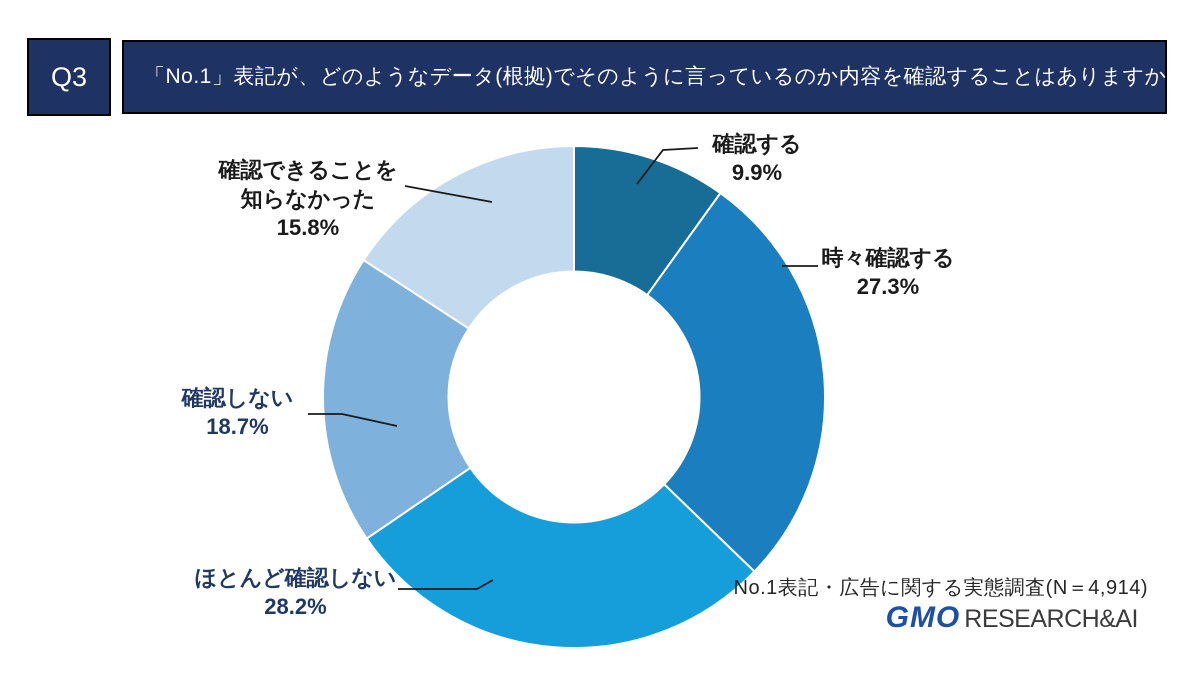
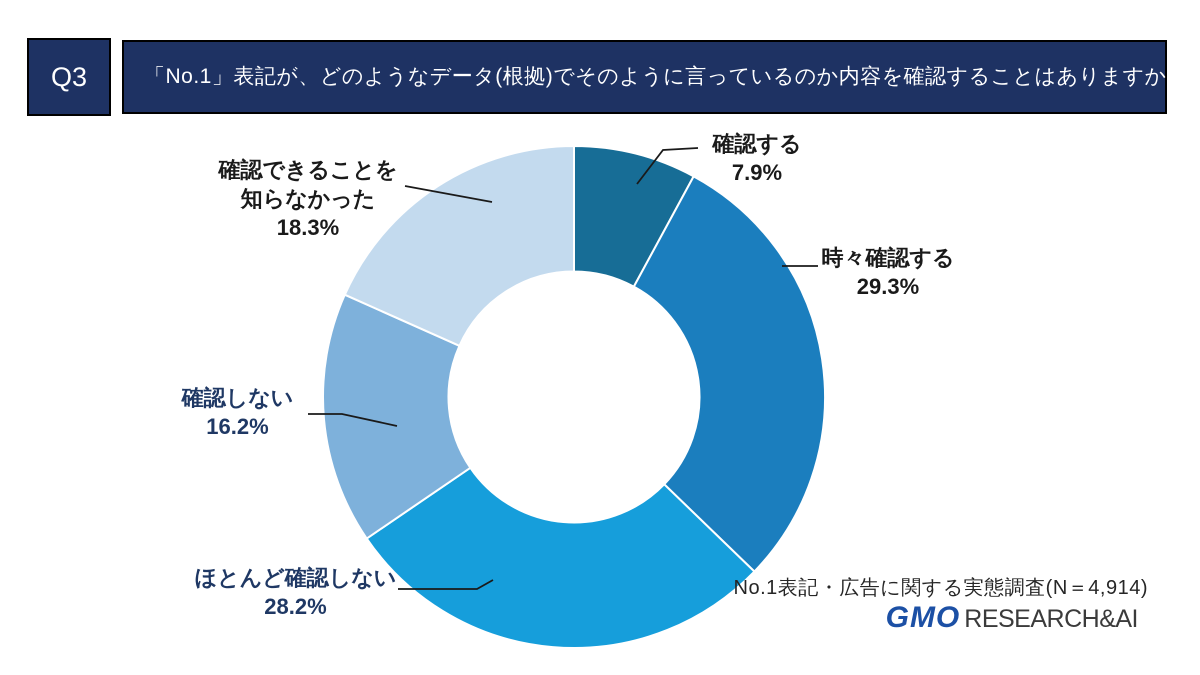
確認する: 9.9% -> 7.9%
時々確認する: 27.3% -> 29.3%
確認しない: 18.7% -> 16.2%
確認できることを知らなかった: 15.8% -> 18.3%
